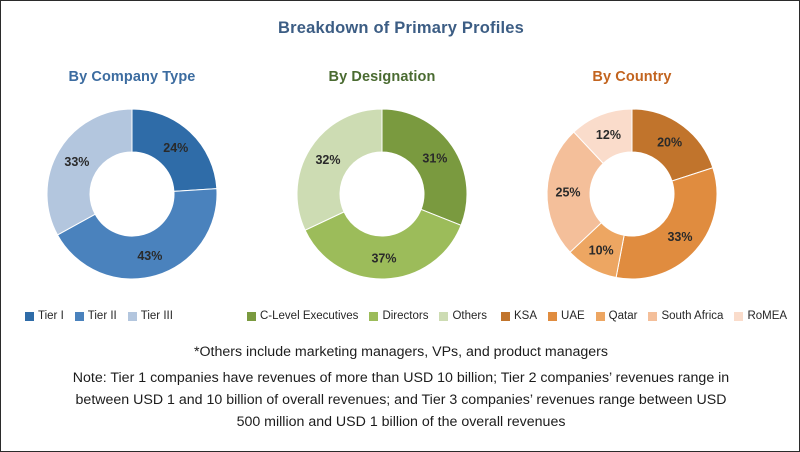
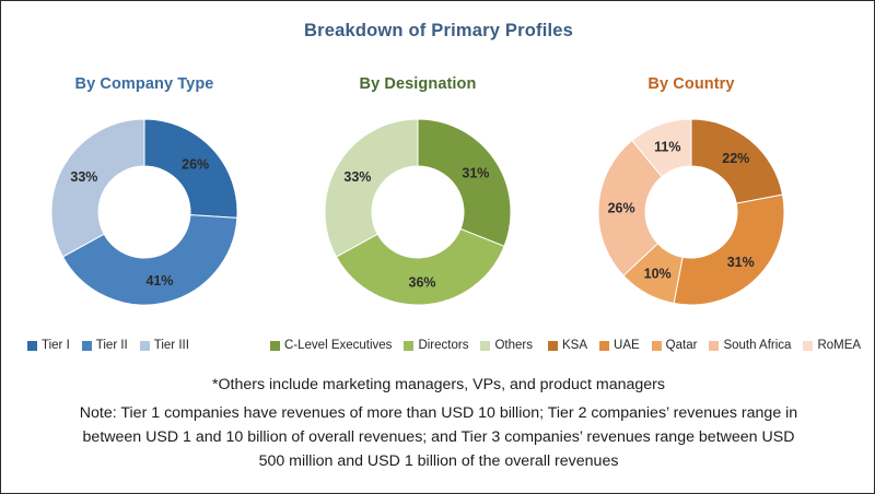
By Company Type/Tier I: 24% -> 26%
By Company Type/Tier II: 43% -> 41%
By Designation/Directors: 37% -> 36%
By Designation/Others: 32% -> 33%
By Country/KSA: 20% -> 22%
By Country/UAE: 33% -> 31%
By Country/South Africa: 25% -> 26%
By Country/RoMEA: 12% -> 11%
